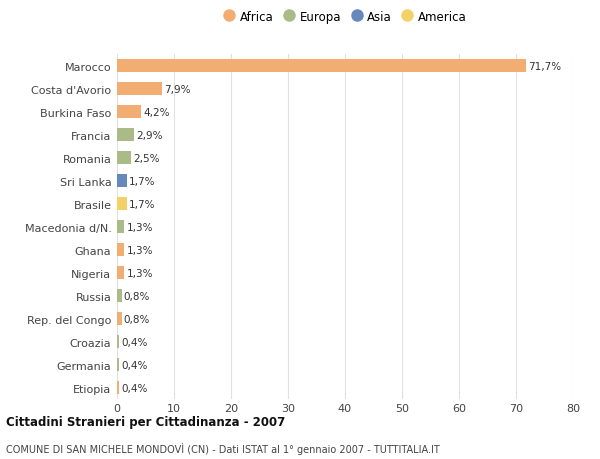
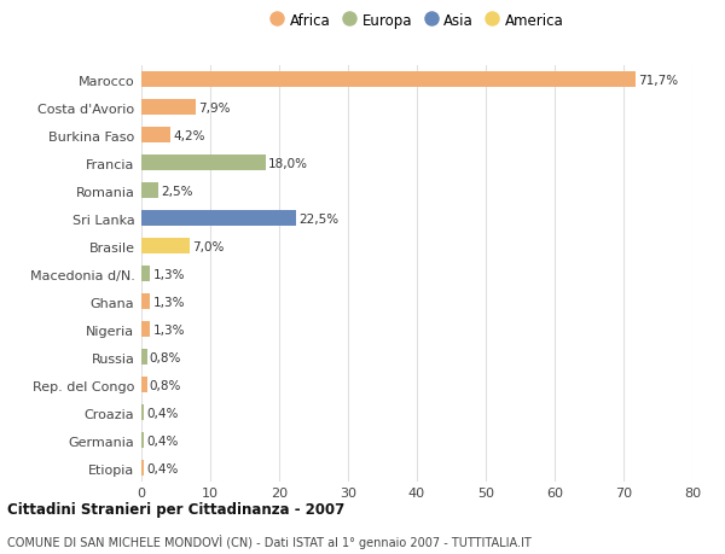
Francia: 2,9% -> 18,0%
Sri Lanka: 1,7% -> 22,5%
Brasile: 1,7% -> 7,0%
